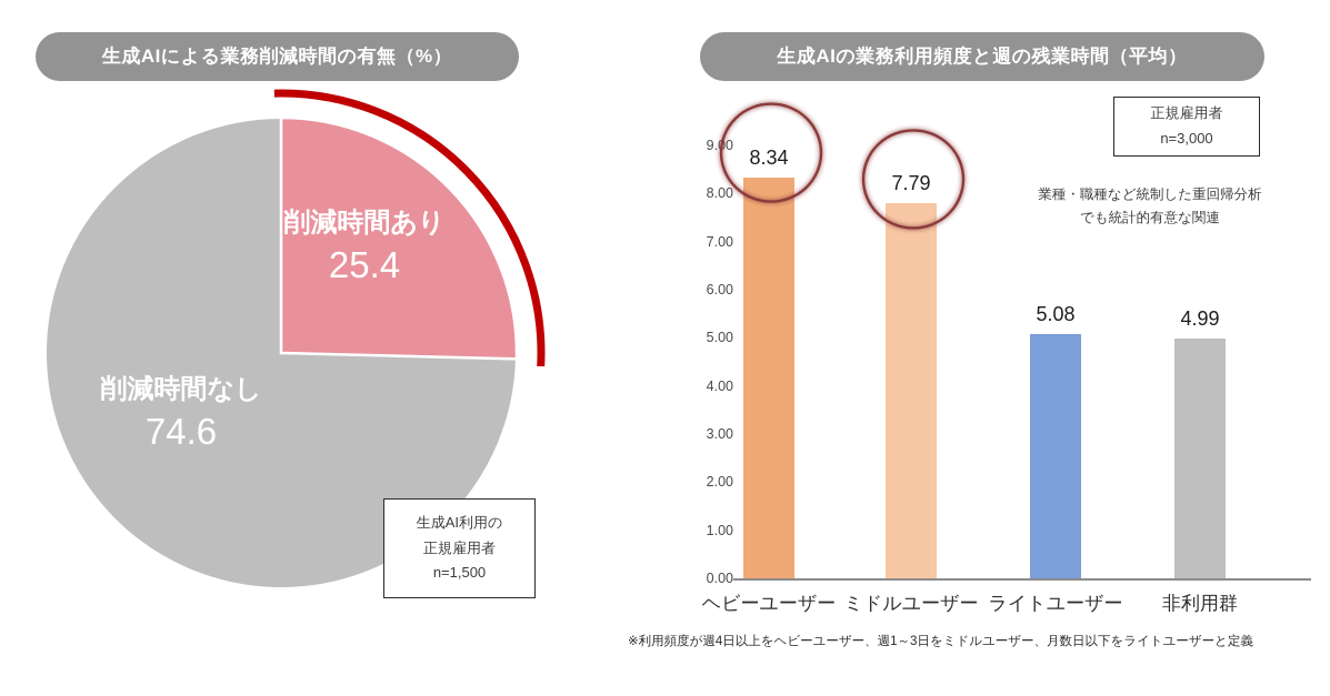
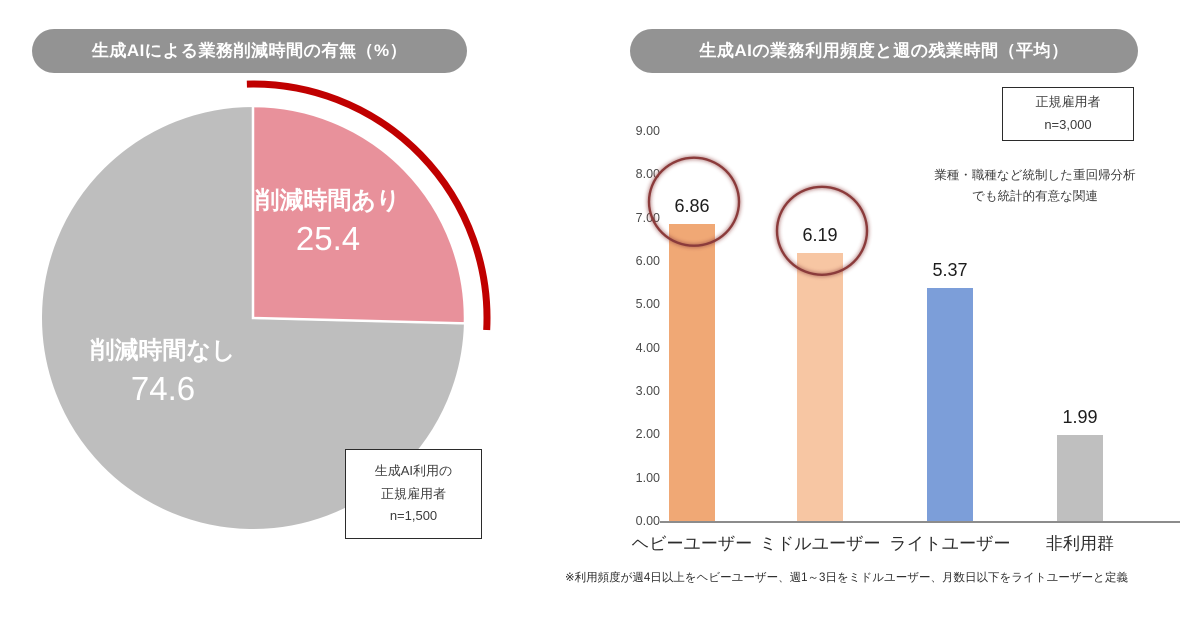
生成AIの業務利用頻度と週の残業時間（平均）/ヘビーユーザー: 8.34 -> 6.86
生成AIの業務利用頻度と週の残業時間（平均）/ミドルユーザー: 7.79 -> 6.19
生成AIの業務利用頻度と週の残業時間（平均）/ライトユーザー: 5.08 -> 5.37
生成AIの業務利用頻度と週の残業時間（平均）/非利用群: 4.99 -> 1.99
